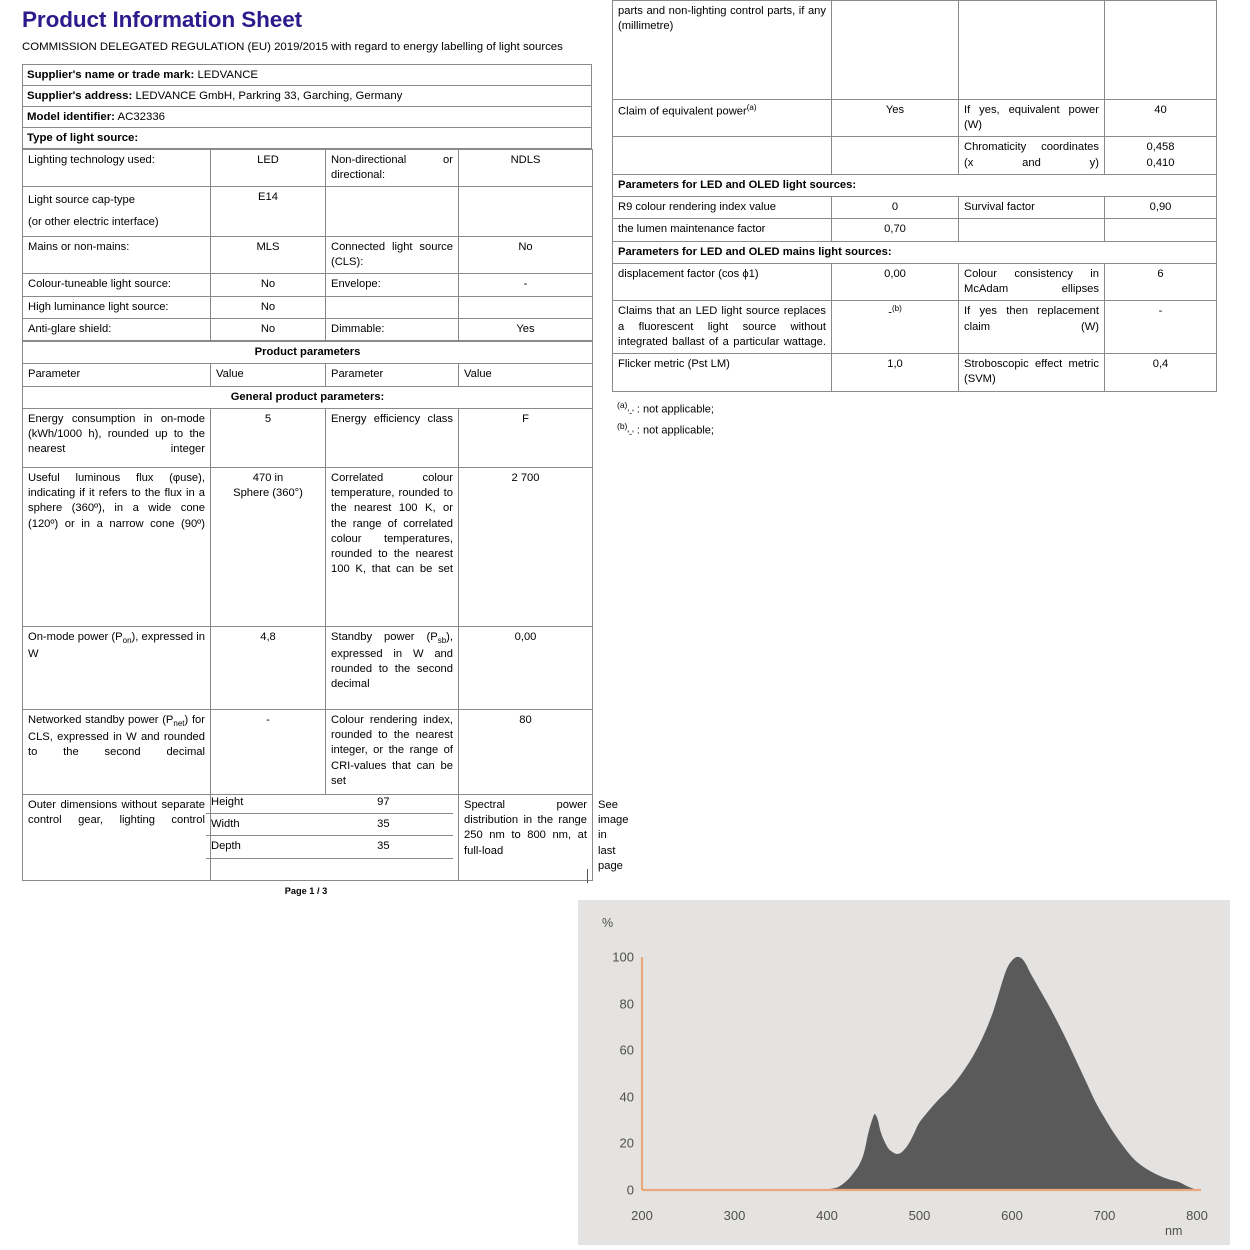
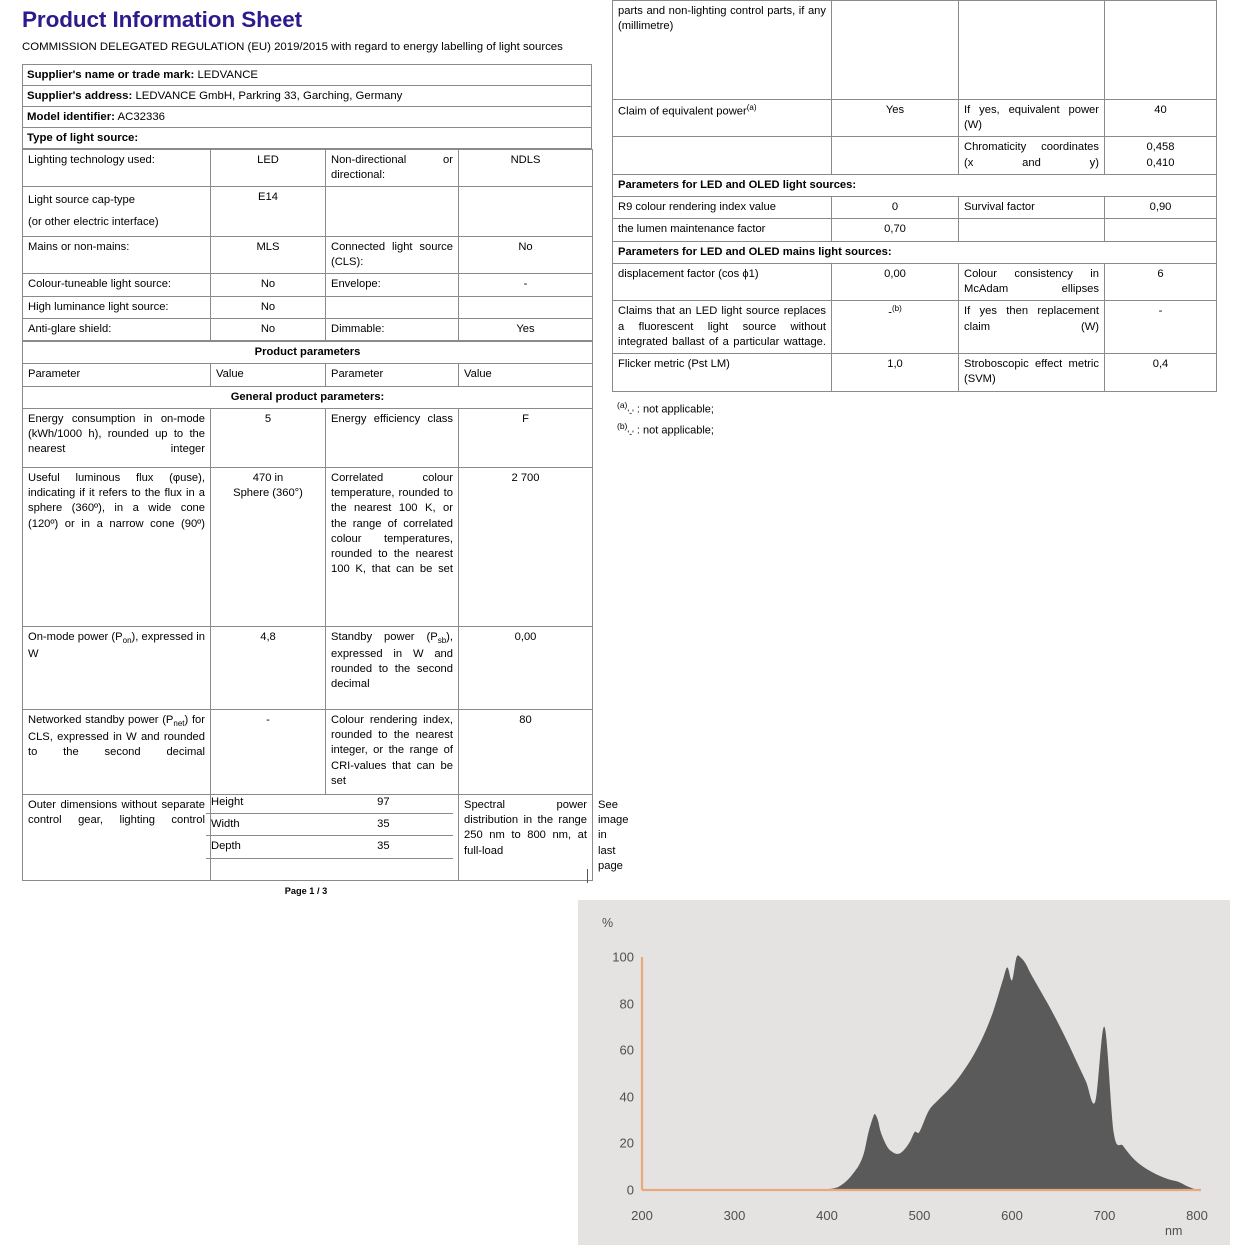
500: 29 -> 25
600: 98 -> 90
700: 31 -> 70
